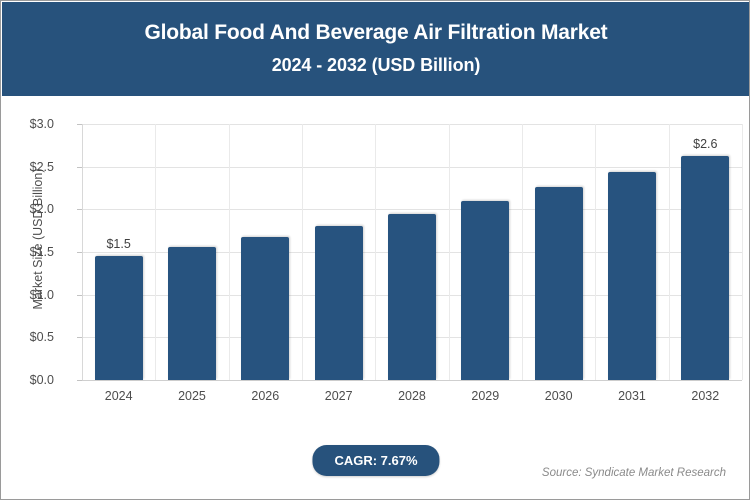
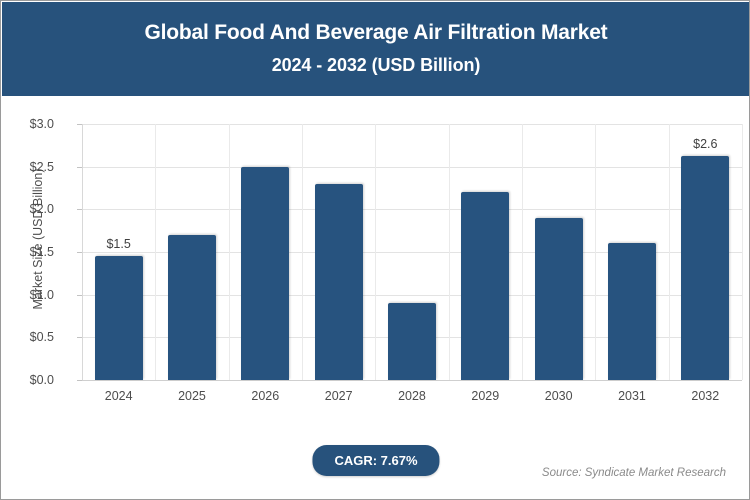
2025: $1.6 -> $1.7
2026: $1.7 -> $2.5
2027: $1.8 -> $2.3
2028: $1.9 -> $0.9
2029: $2.1 -> $2.2
2030: $2.3 -> $1.9
2031: $2.4 -> $1.6
